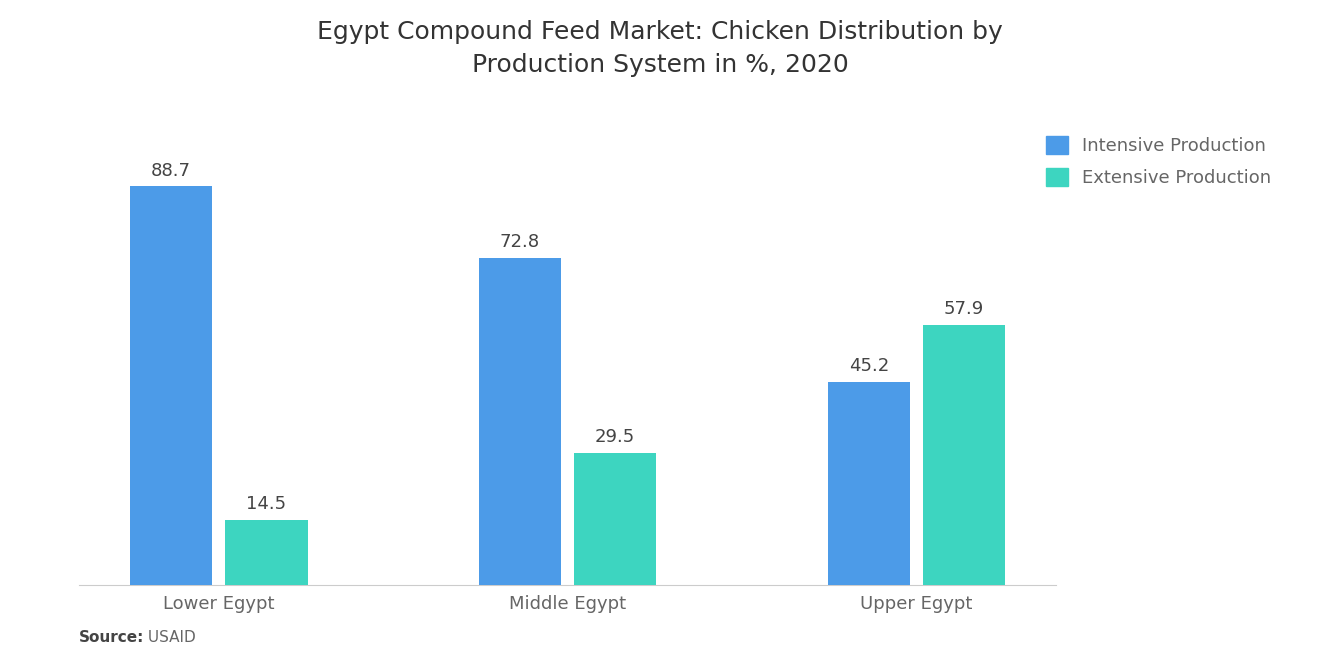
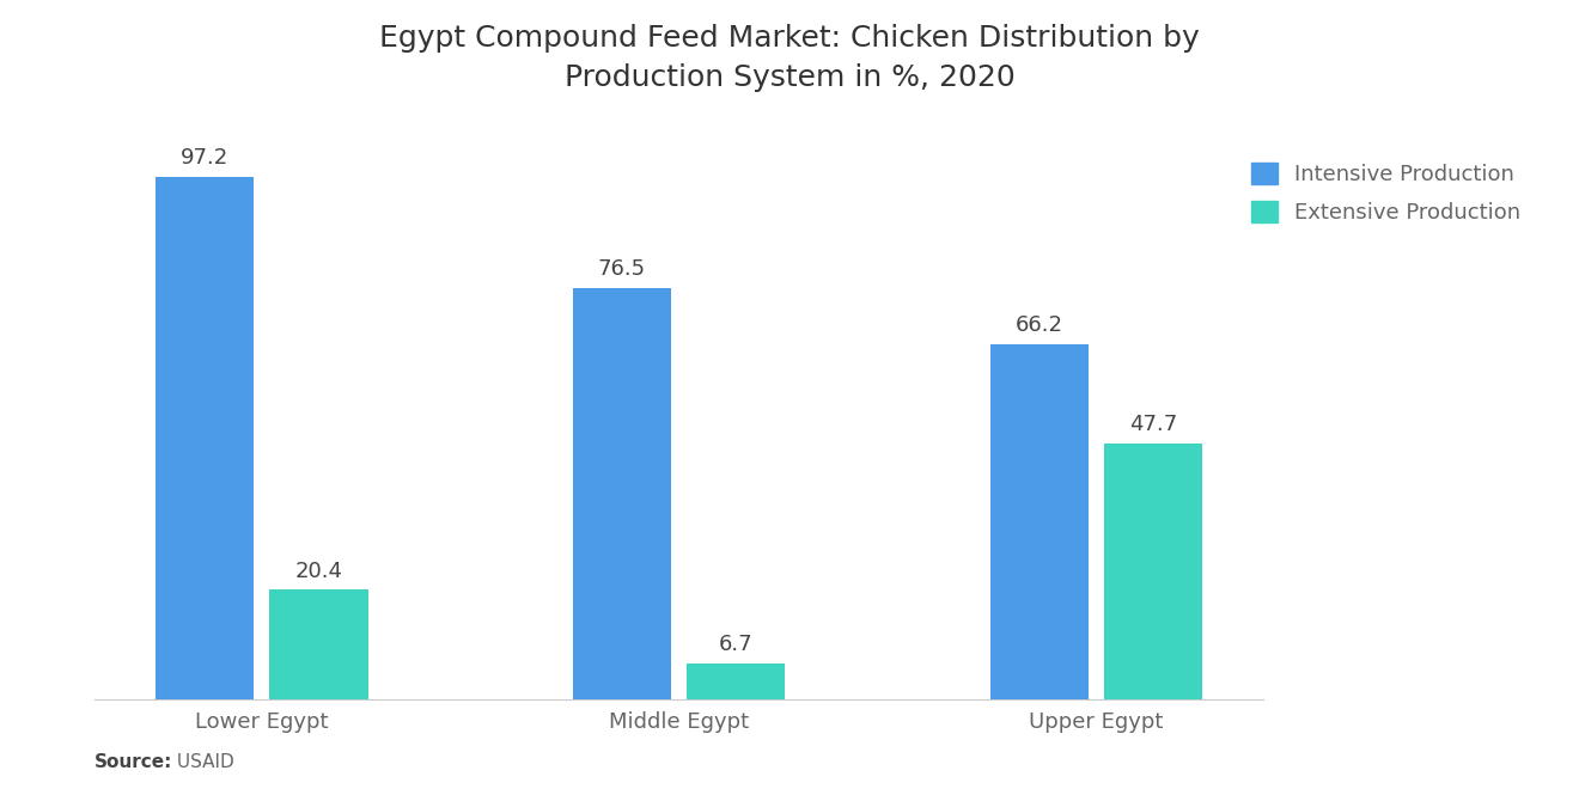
Intensive Production/Lower Egypt: 88.7 -> 97.2
Extensive Production/Lower Egypt: 14.5 -> 20.4
Intensive Production/Middle Egypt: 72.8 -> 76.5
Extensive Production/Middle Egypt: 29.5 -> 6.7
Intensive Production/Upper Egypt: 45.2 -> 66.2
Extensive Production/Upper Egypt: 57.9 -> 47.7
